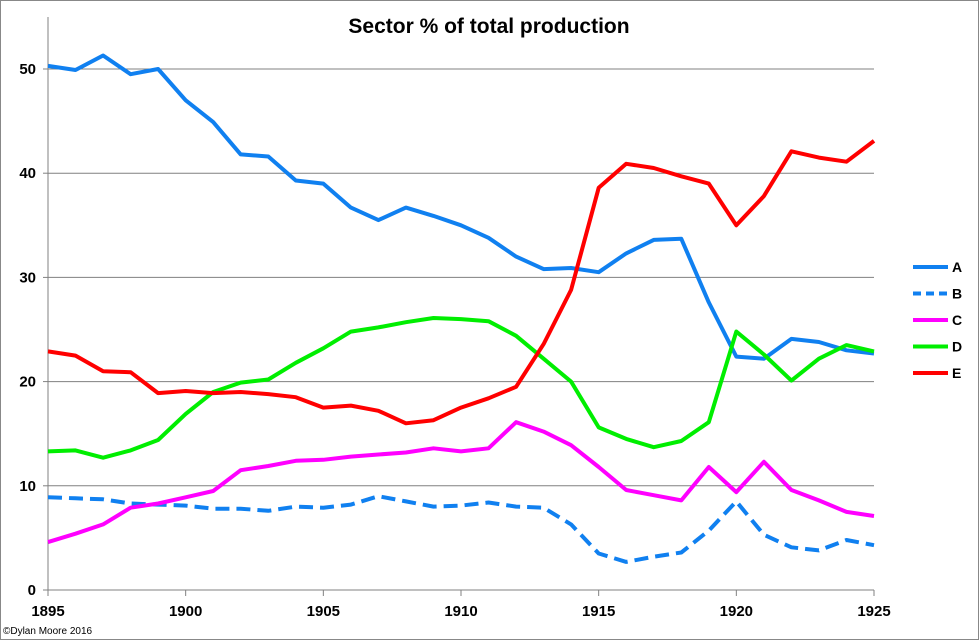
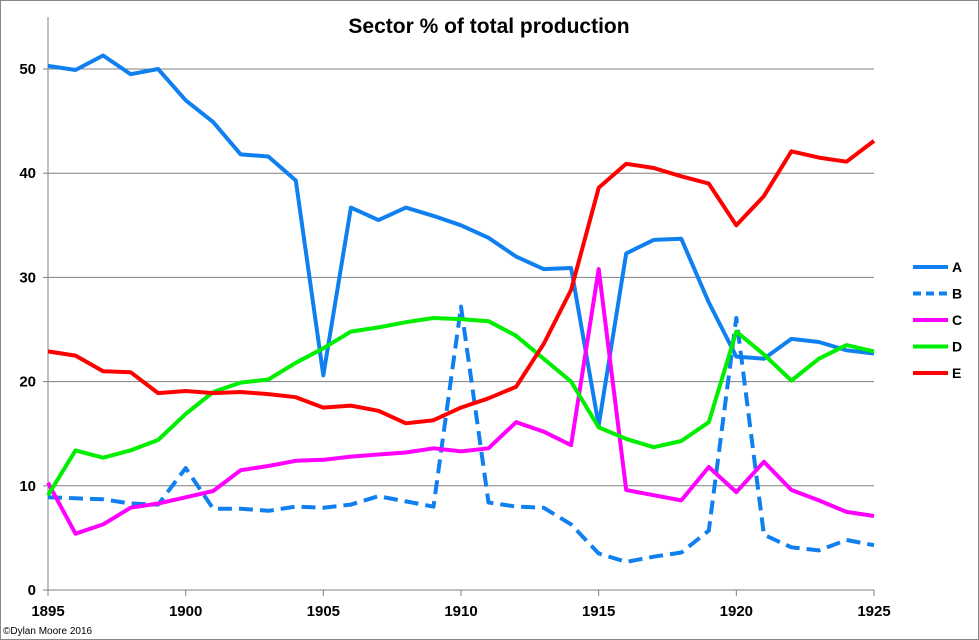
C/1895: 4.6 -> 10.3
D/1895: 13.3 -> 9.1
B/1900: 8.1 -> 11.7
A/1905: 39.0 -> 20.6
B/1910: 8.1 -> 27.2
A/1915: 30.5 -> 15.8
C/1915: 11.8 -> 30.8
B/1920: 8.5 -> 26.1
